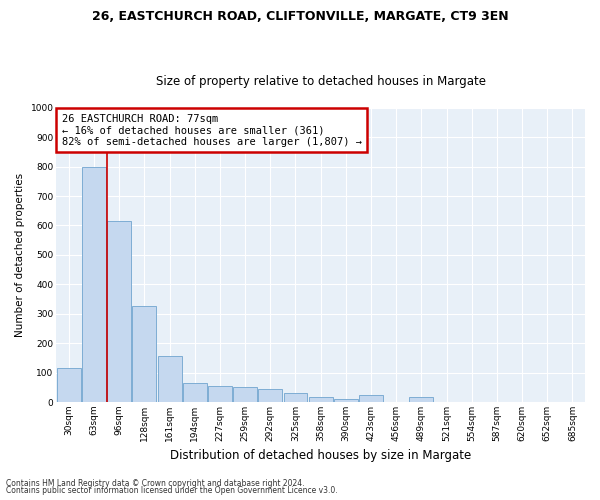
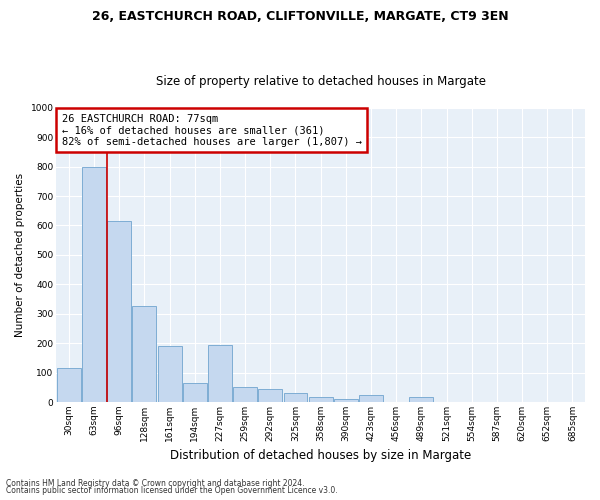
161sqm: 155 -> 190
227sqm: 55 -> 195
